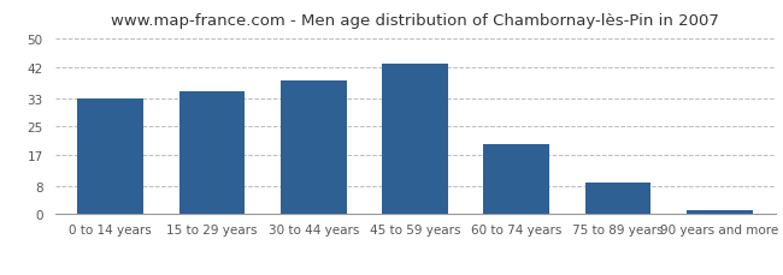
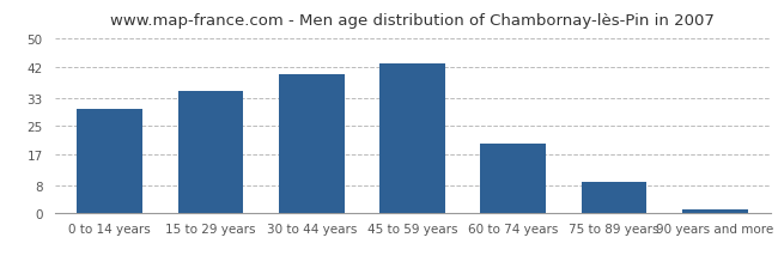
0 to 14 years: 33 -> 30
30 to 44 years: 38 -> 40
